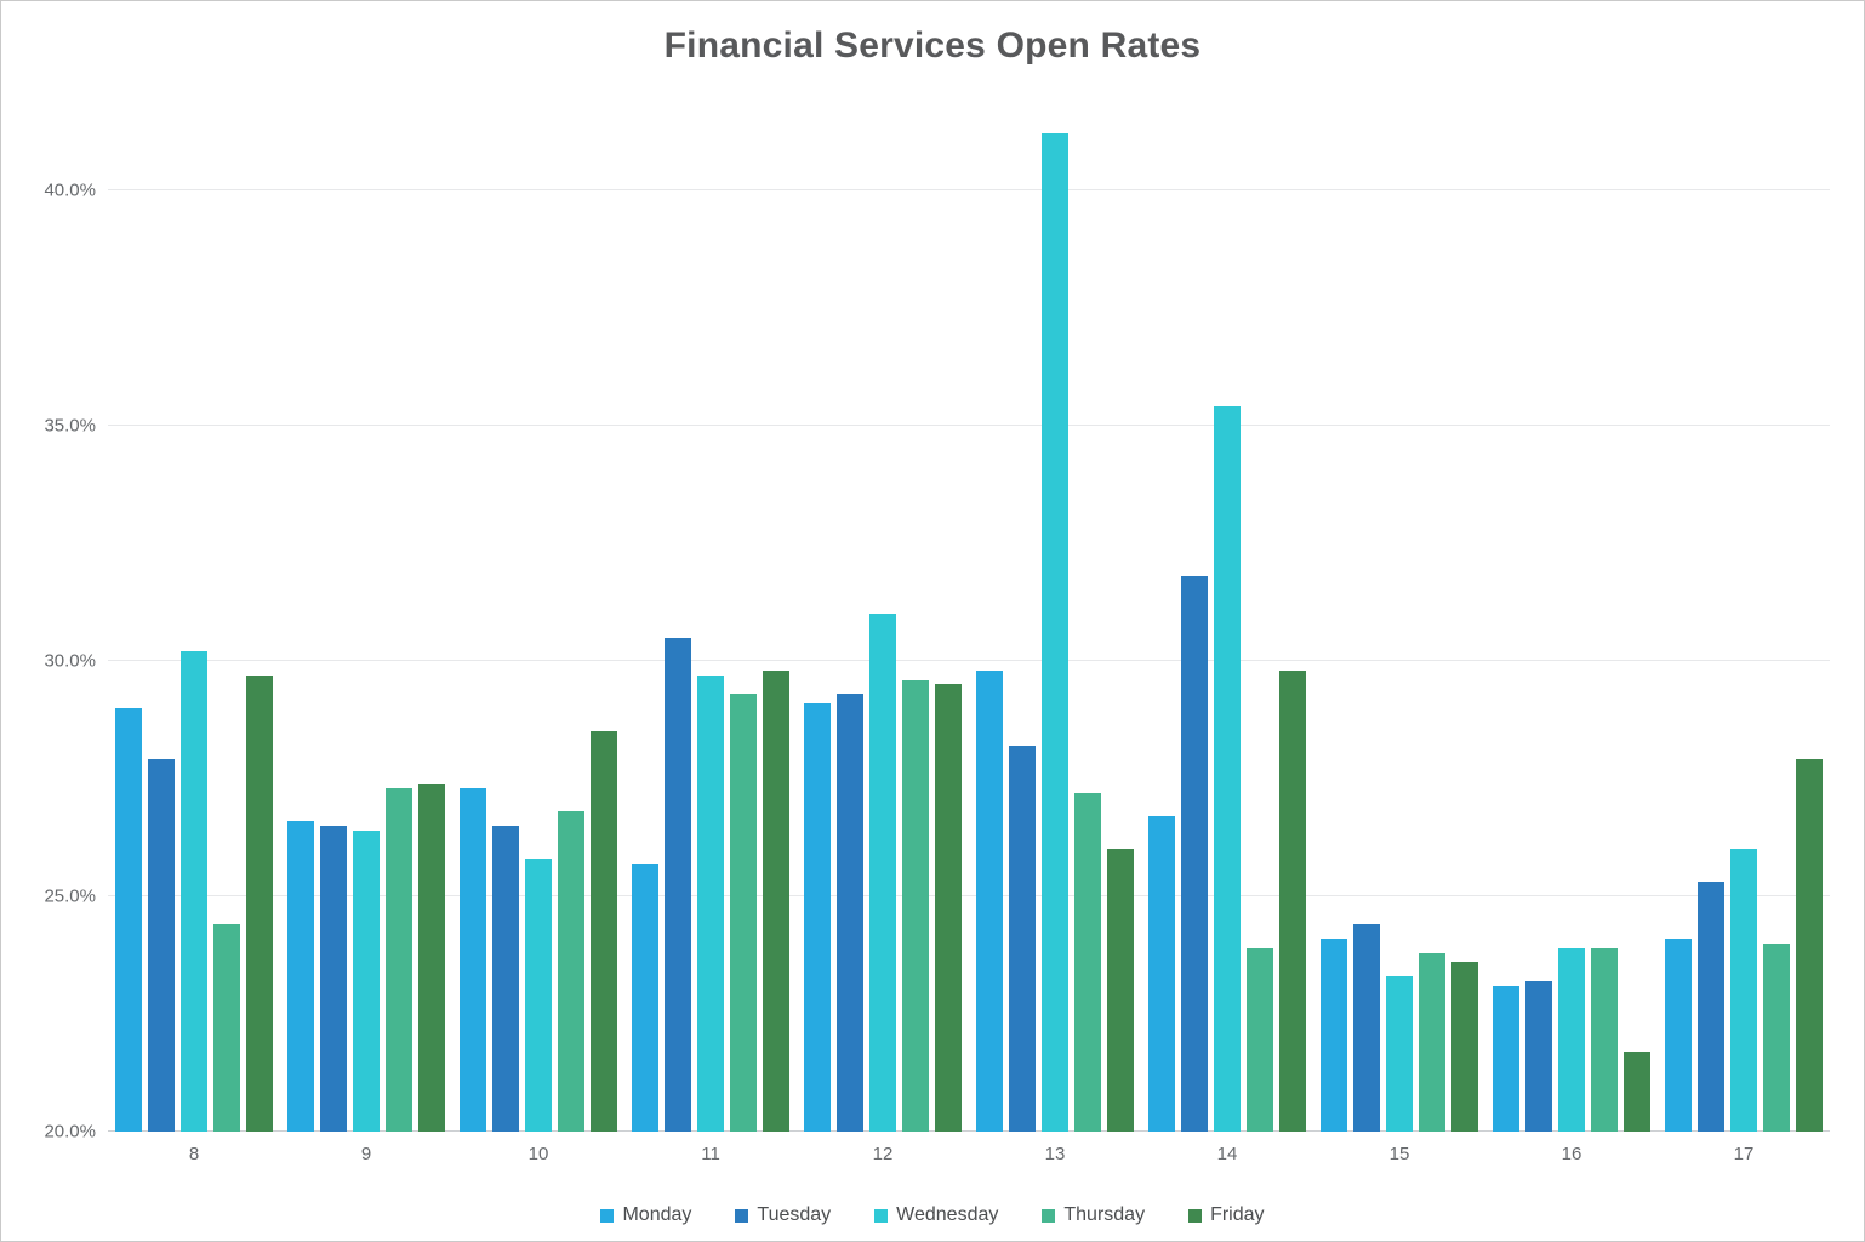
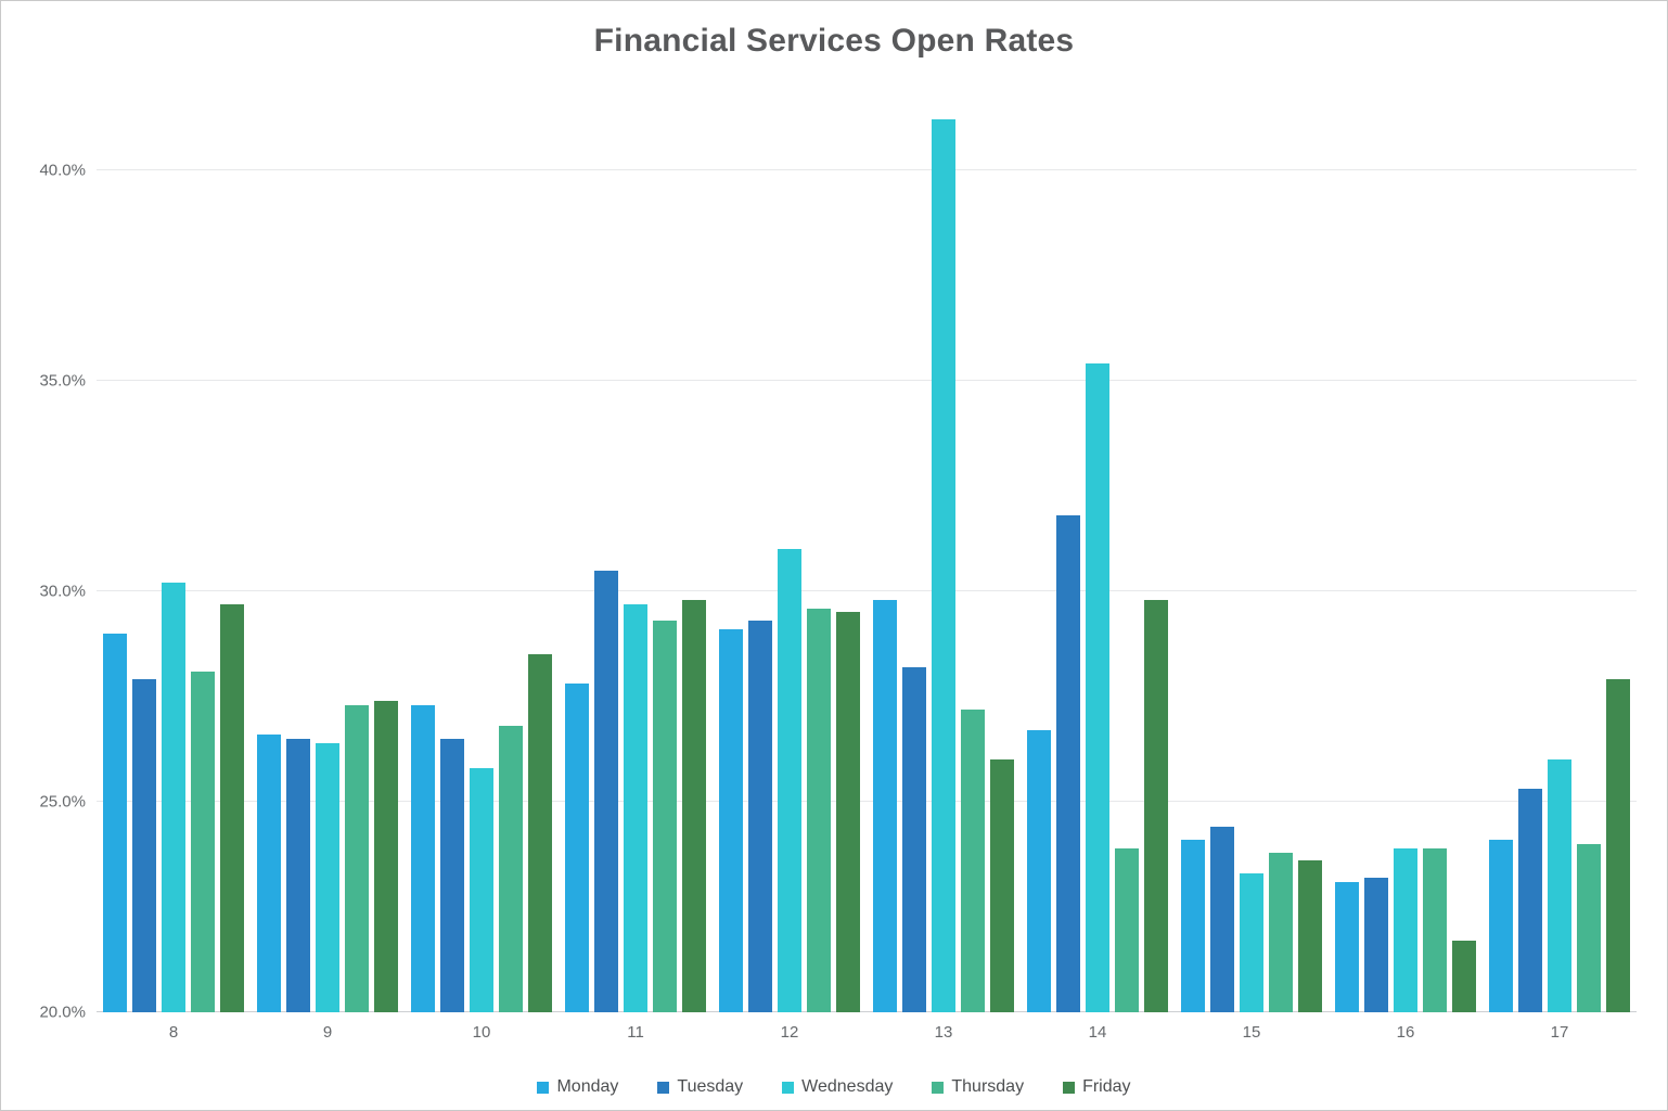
Thursday/8: 24.4% -> 28.1%
Monday/11: 25.7% -> 27.8%
